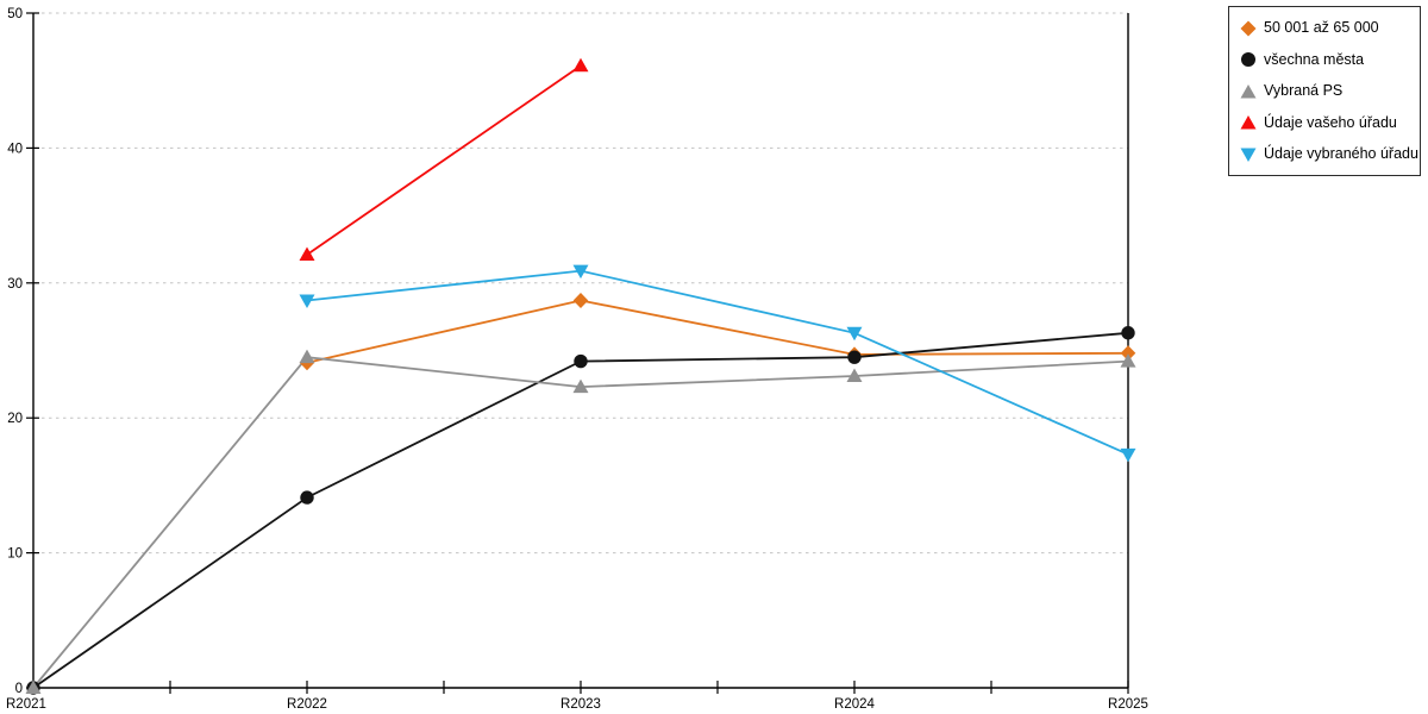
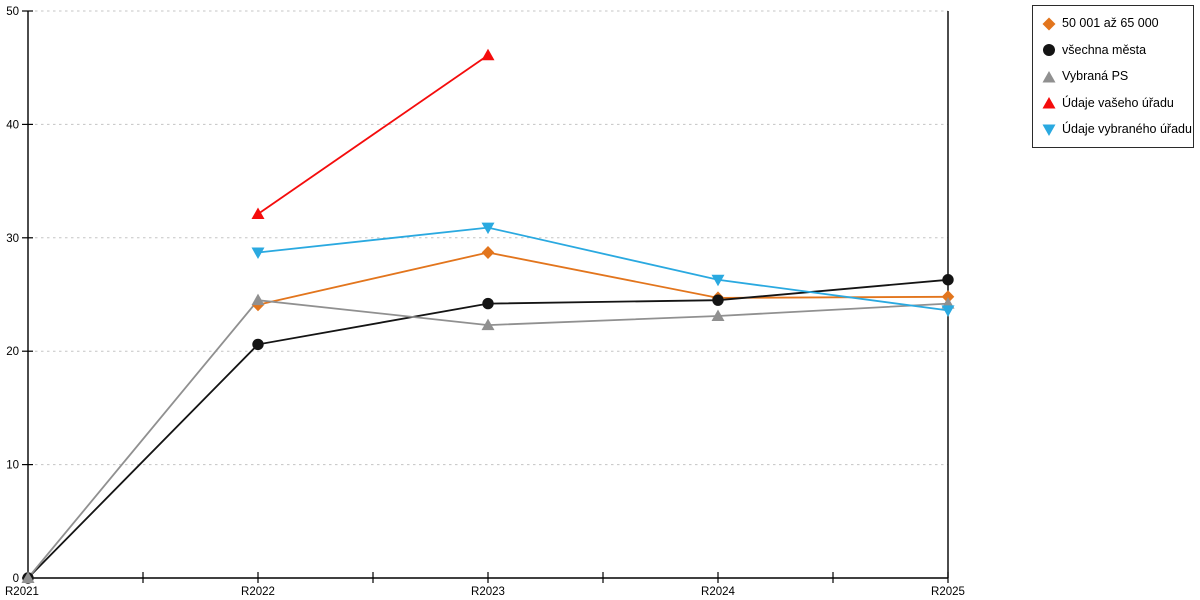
všechna města/R2022: 14.1 -> 20.6
Údaje vybraného úřadu/R2025: 17.3 -> 23.6
